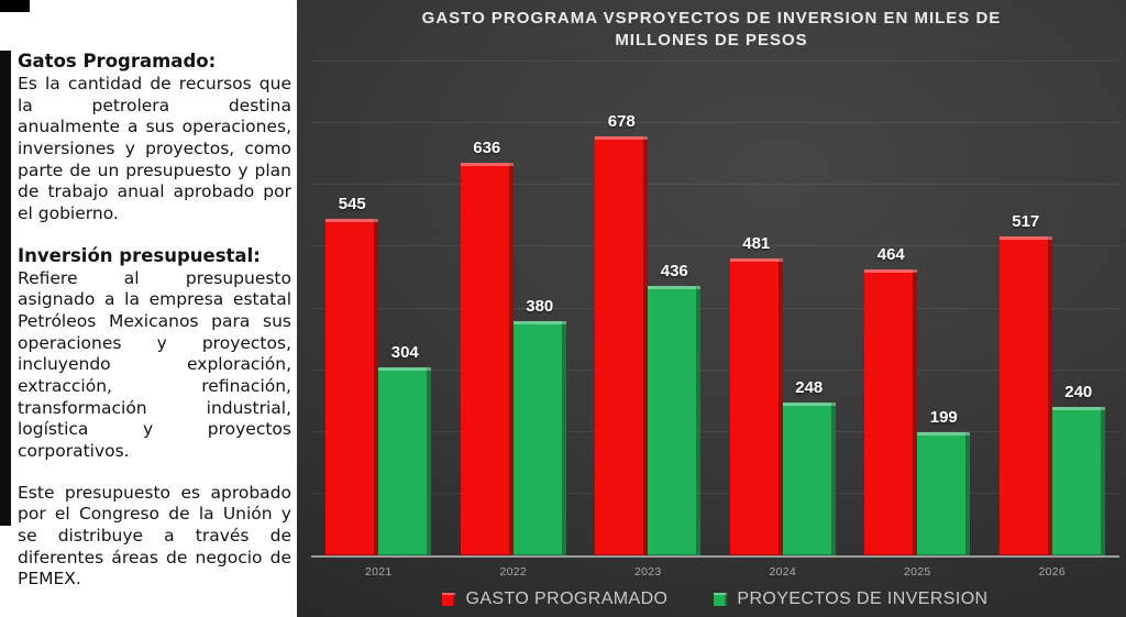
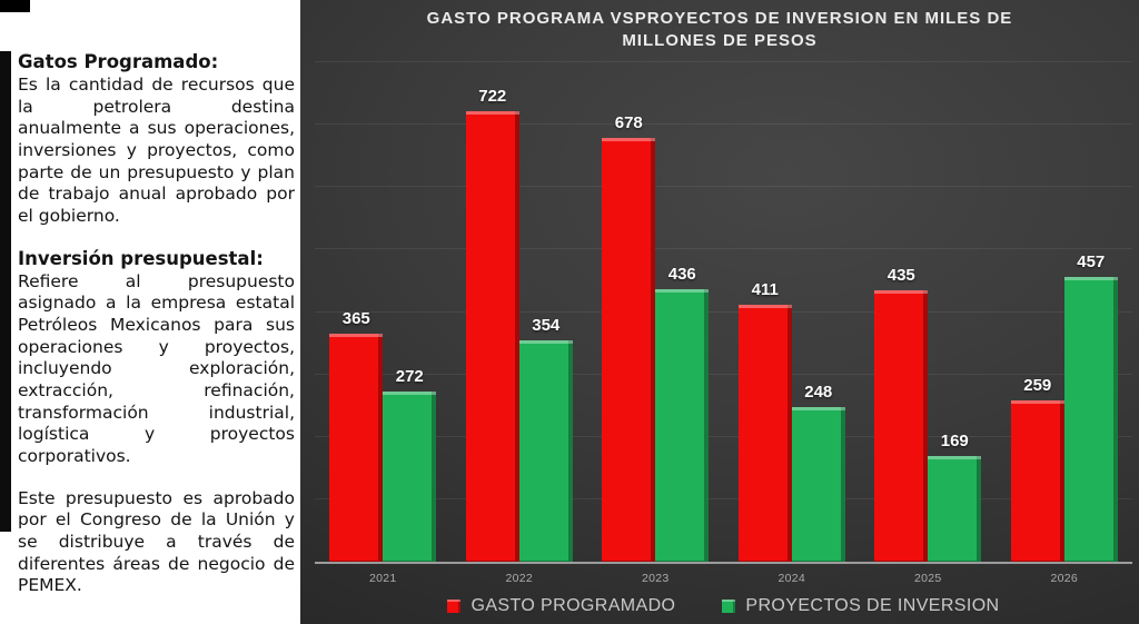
GASTO PROGRAMADO/2021: 545 -> 365
PROYECTOS DE INVERSION/2021: 304 -> 272
GASTO PROGRAMADO/2022: 636 -> 722
PROYECTOS DE INVERSION/2022: 380 -> 354
GASTO PROGRAMADO/2024: 481 -> 411
GASTO PROGRAMADO/2025: 464 -> 435
PROYECTOS DE INVERSION/2025: 199 -> 169
GASTO PROGRAMADO/2026: 517 -> 259
PROYECTOS DE INVERSION/2026: 240 -> 457
